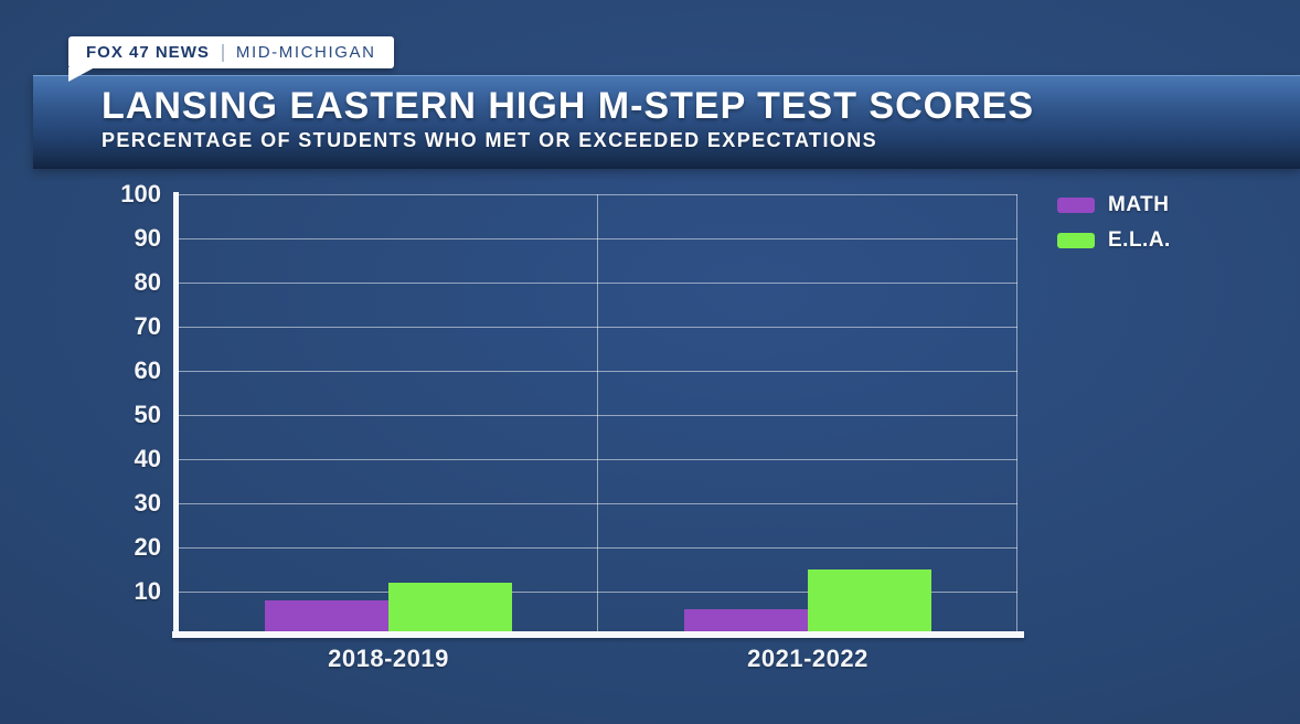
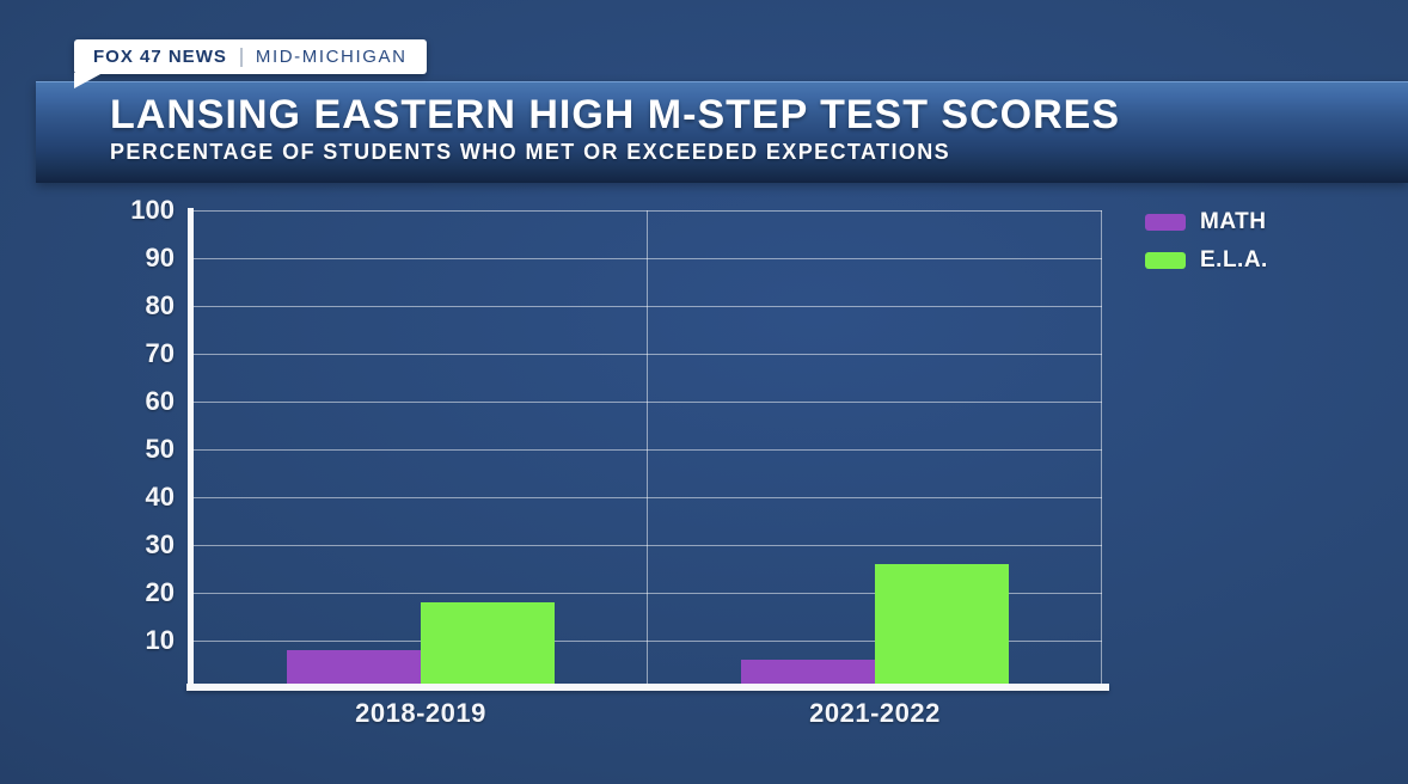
E.L.A./2018-2019: 12 -> 18
E.L.A./2021-2022: 15 -> 26
